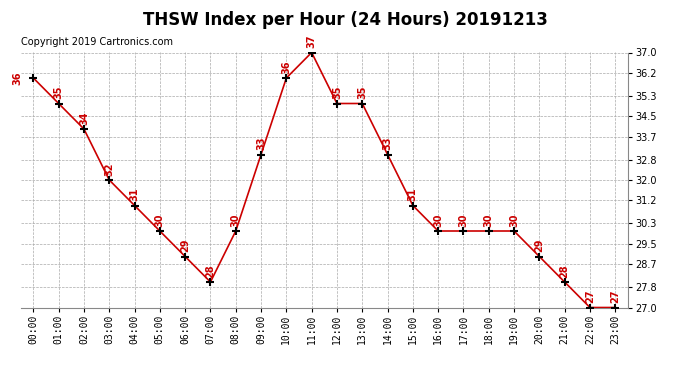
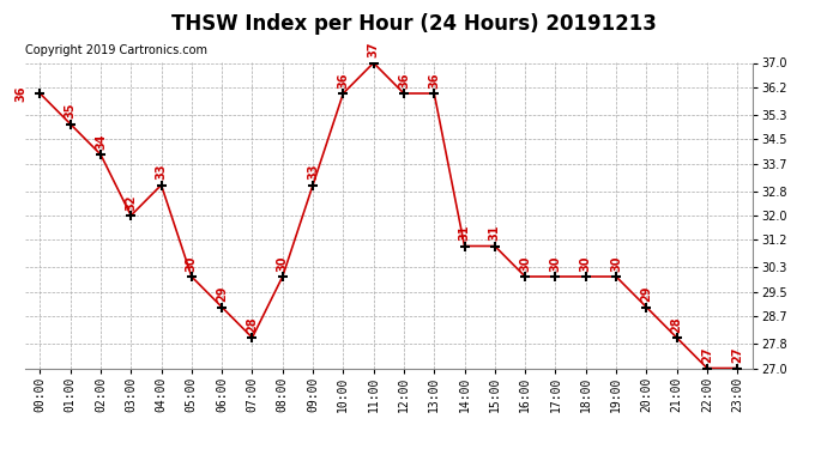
04:00: 31 -> 33
12:00: 35 -> 36
13:00: 35 -> 36
14:00: 33 -> 31
